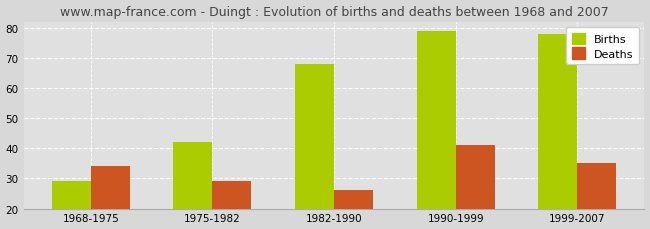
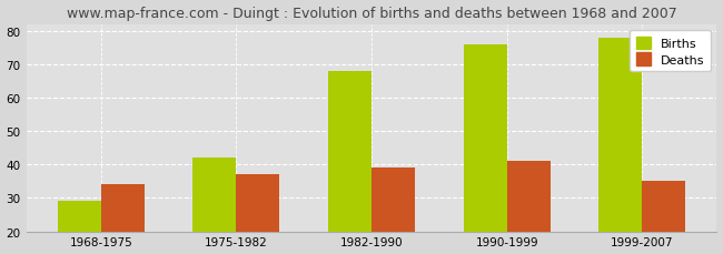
Deaths/1975-1982: 29 -> 37
Deaths/1982-1990: 26 -> 39
Births/1990-1999: 79 -> 76
